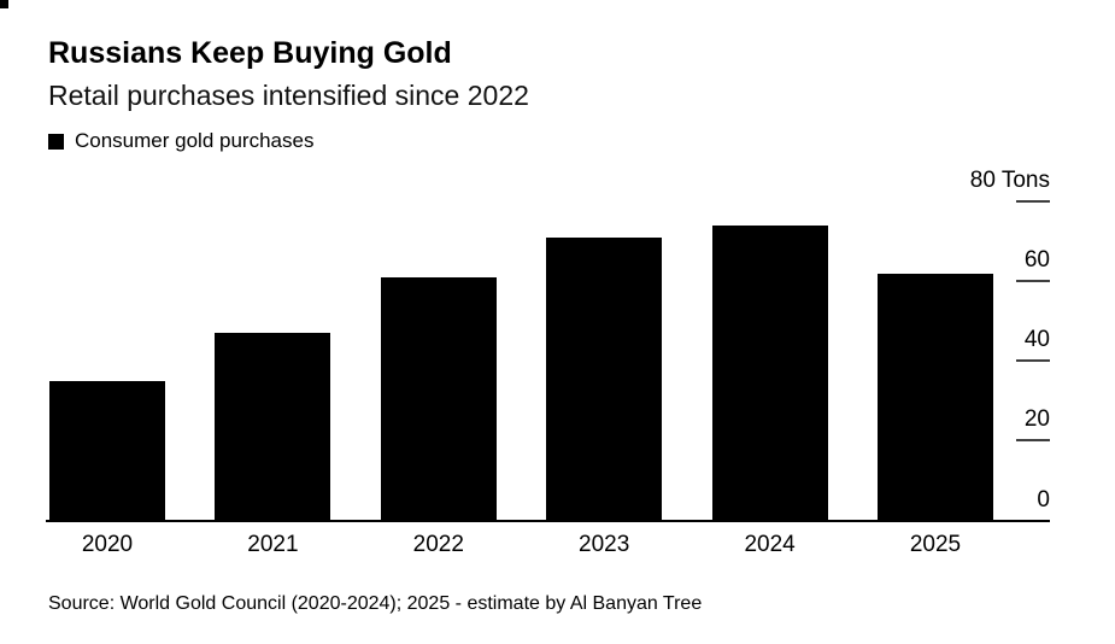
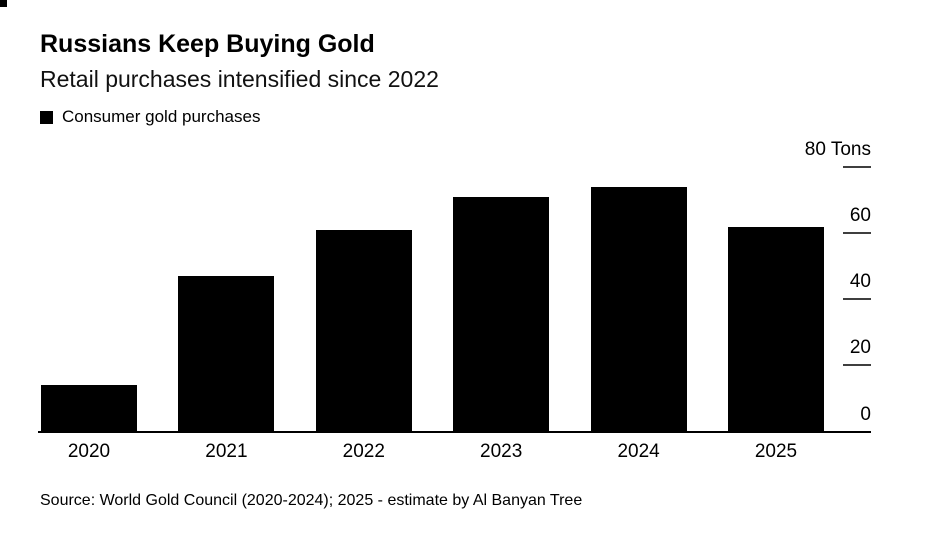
2020: 35 -> 14
